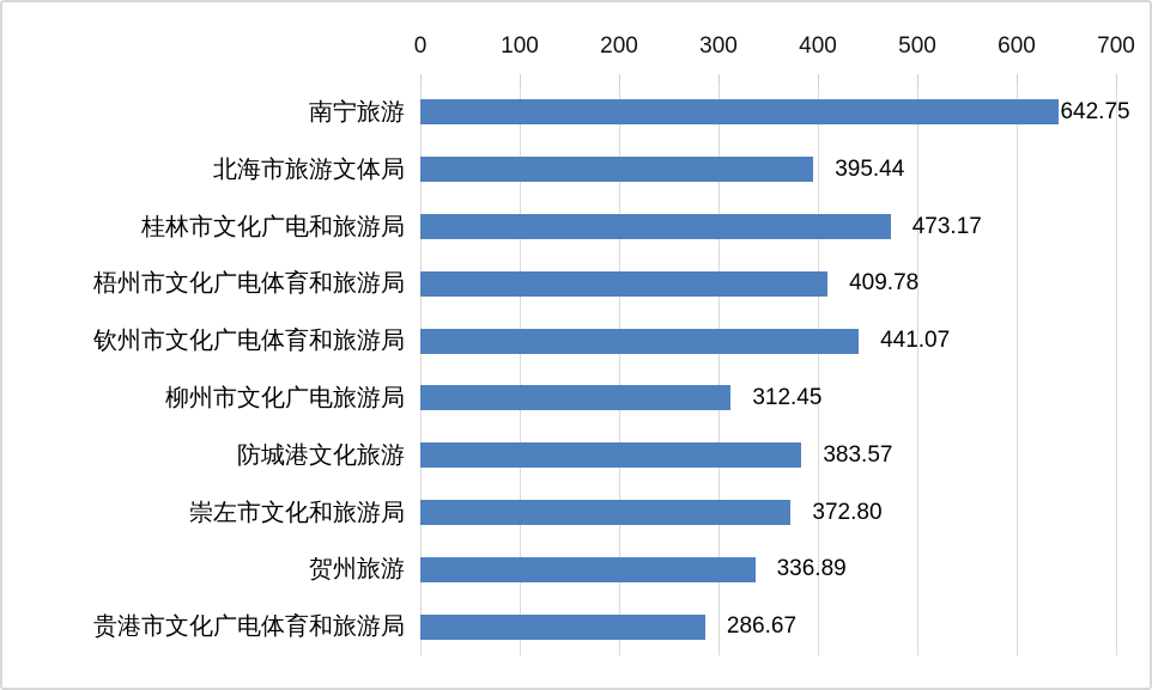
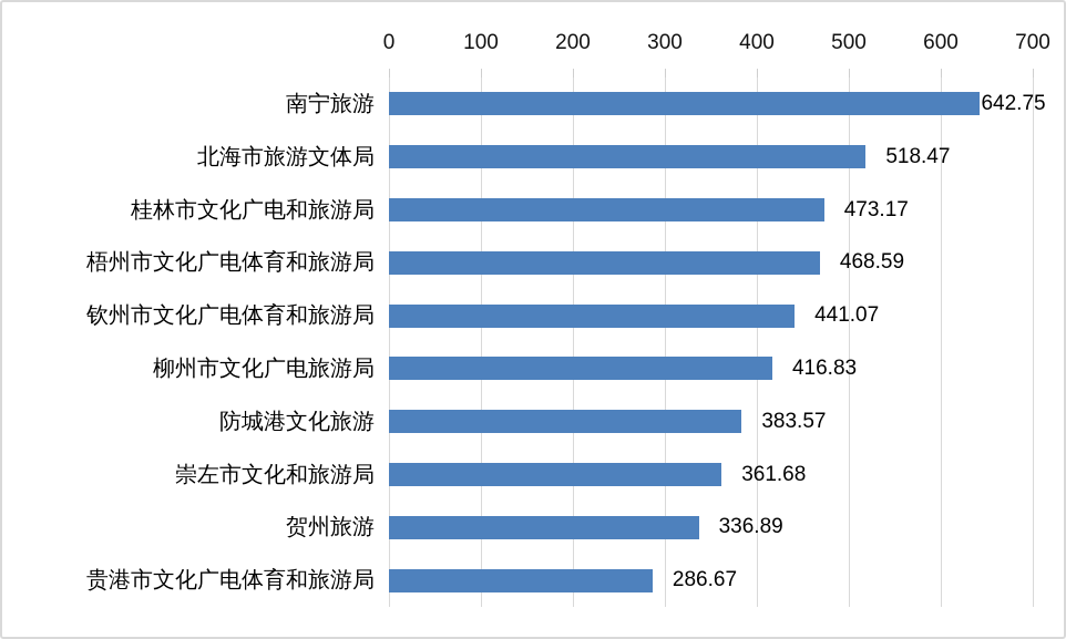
北海市旅游文体局: 395.44 -> 518.47
梧州市文化广电体育和旅游局: 409.78 -> 468.59
柳州市文化广电旅游局: 312.45 -> 416.83
崇左市文化和旅游局: 372.80 -> 361.68
